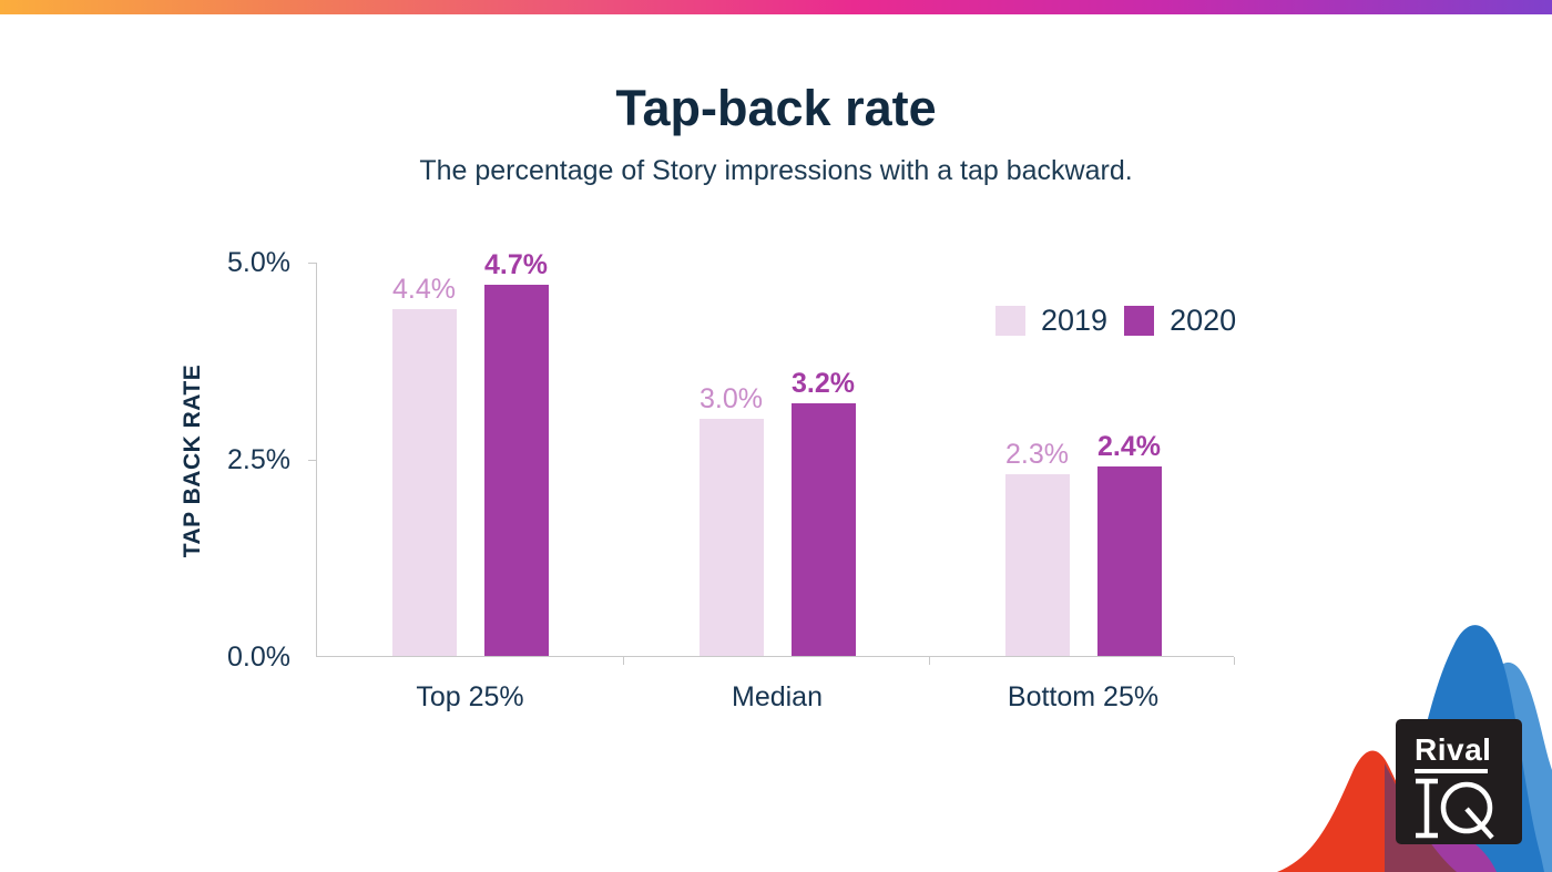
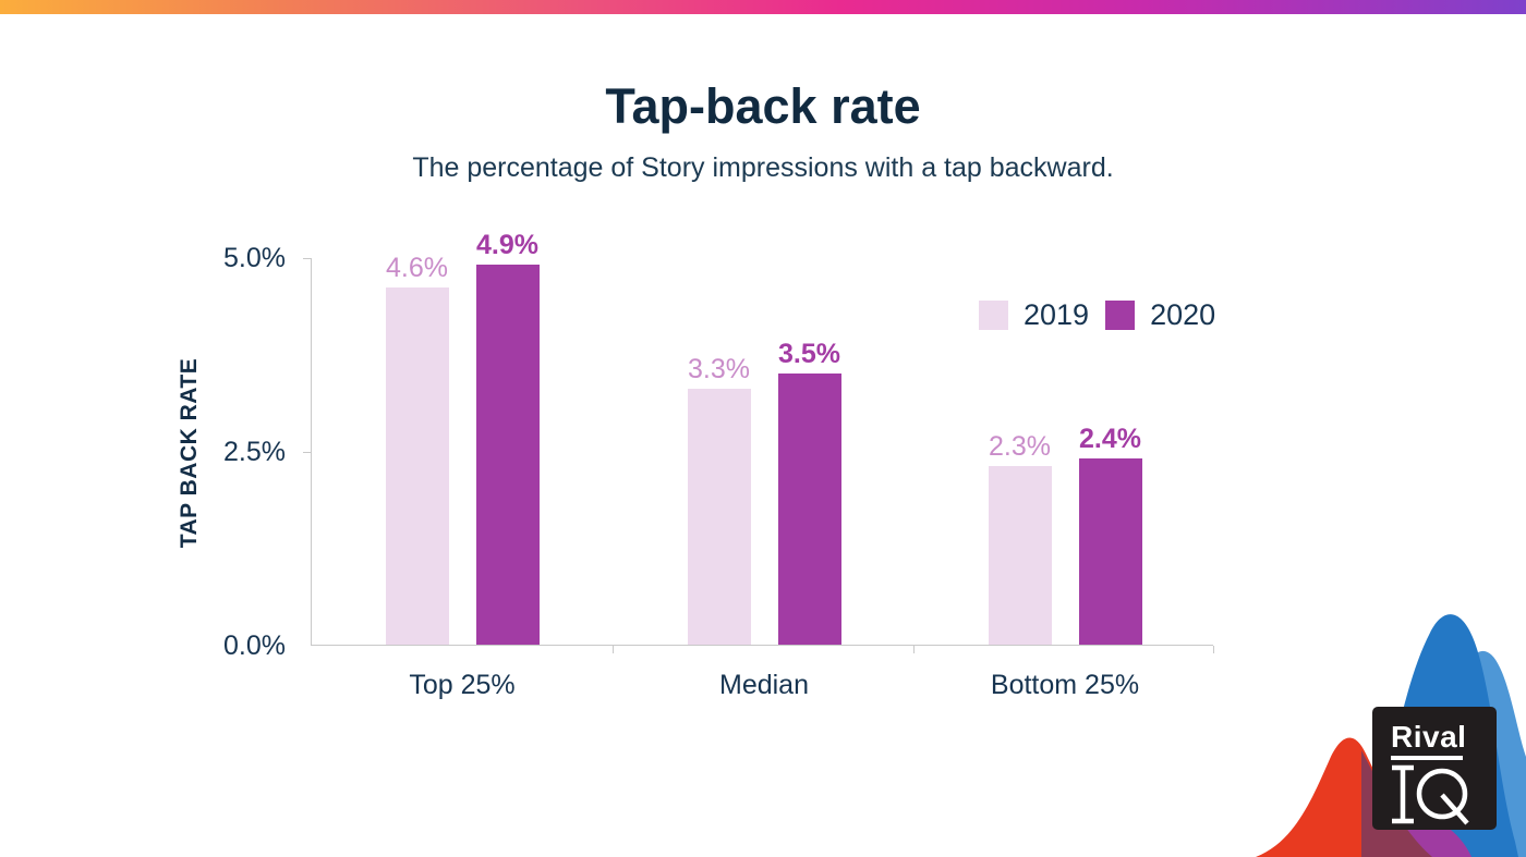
2019/Top 25%: 4.4% -> 4.6%
2020/Top 25%: 4.7% -> 4.9%
2019/Median: 3.0% -> 3.3%
2020/Median: 3.2% -> 3.5%
